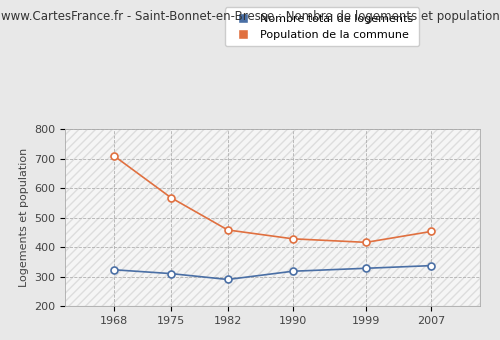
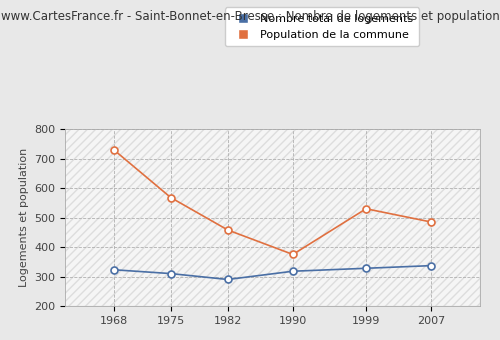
Population de la commune/1968: 710 -> 730
Population de la commune/1990: 428 -> 375
Population de la commune/1999: 416 -> 530
Population de la commune/2007: 453 -> 485
